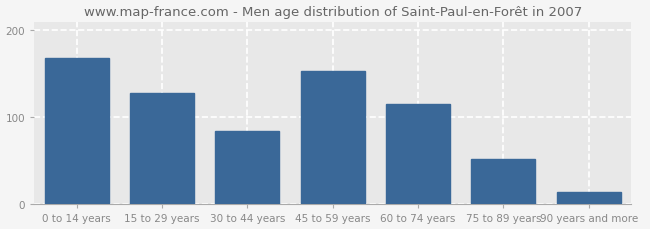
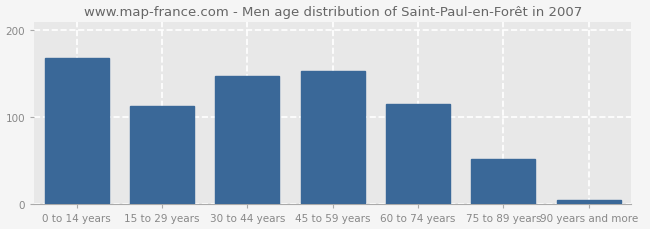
15 to 29 years: 128 -> 113
30 to 44 years: 84 -> 148
90 years and more: 14 -> 5
